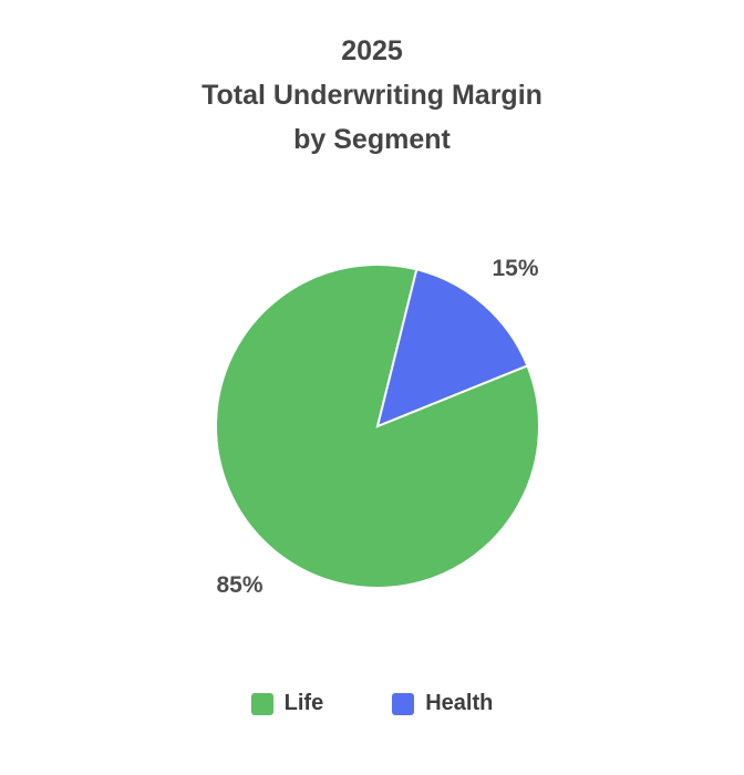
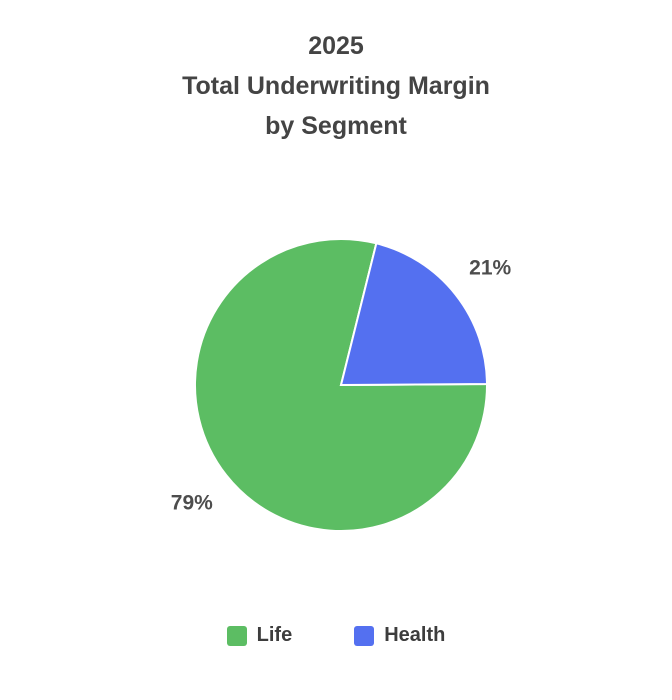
Life: 85% -> 79%
Health: 15% -> 21%
